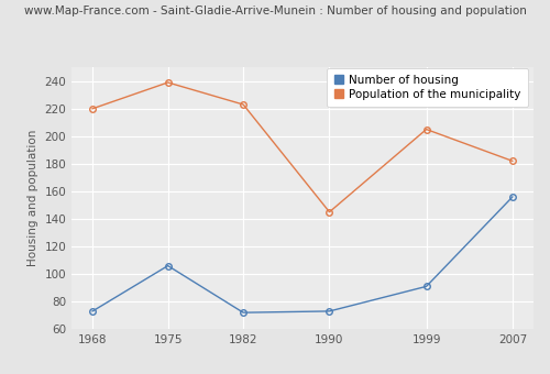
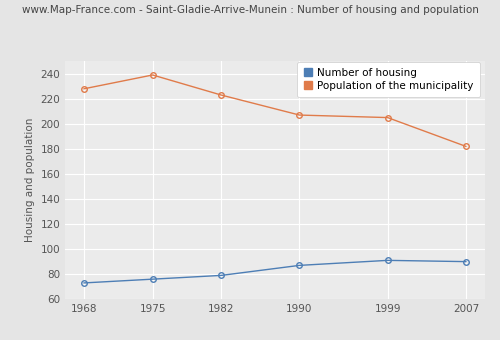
Population of the municipality/1968: 220 -> 228
Number of housing/1975: 106 -> 76
Number of housing/1982: 72 -> 79
Number of housing/1990: 73 -> 87
Population of the municipality/1990: 145 -> 207
Number of housing/2007: 156 -> 90
